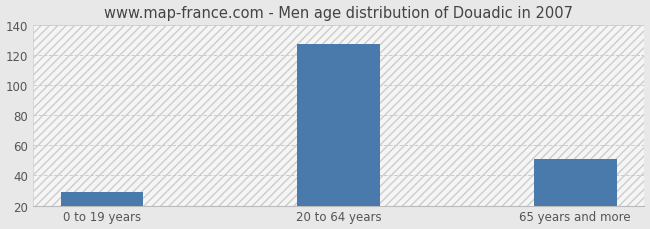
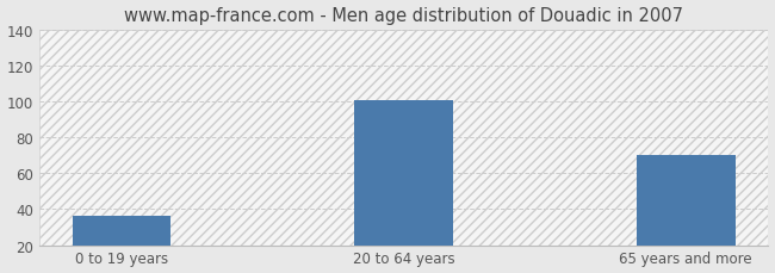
0 to 19 years: 29 -> 36
20 to 64 years: 127 -> 101
65 years and more: 51 -> 70
